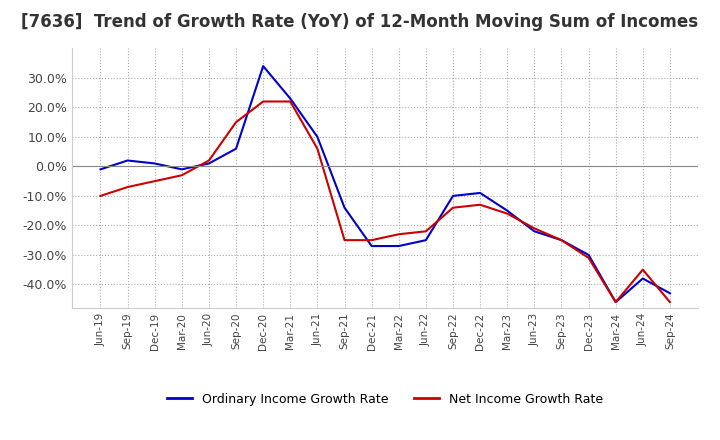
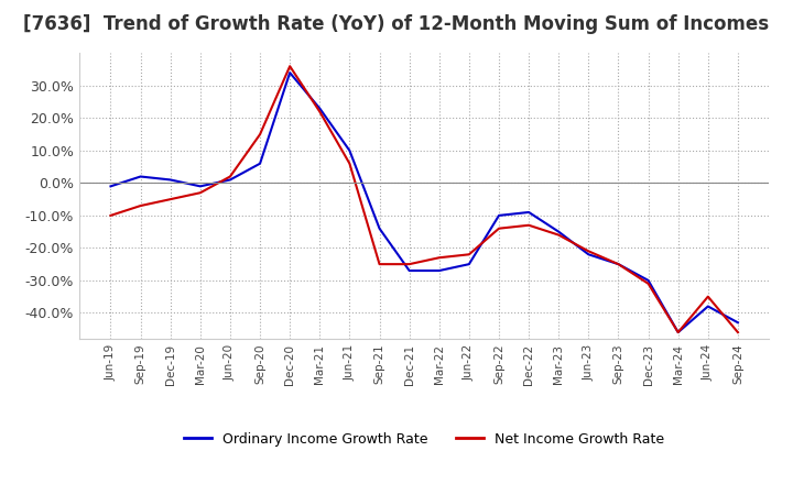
Net Income Growth Rate/Dec-20: 22% -> 36%
